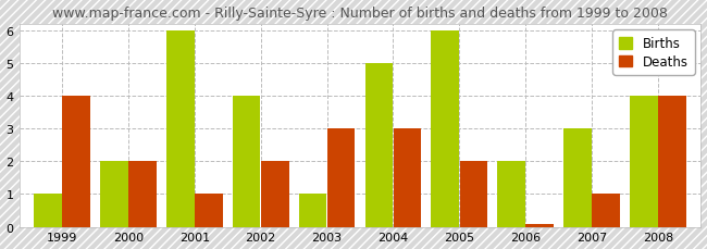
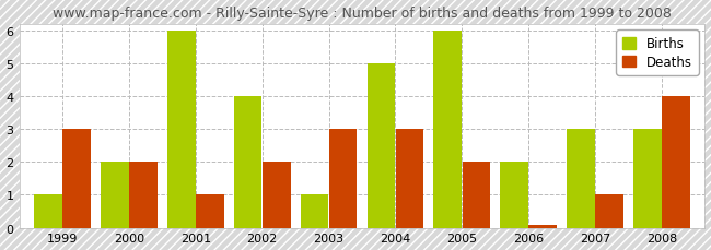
Deaths/1999: 4.00 -> 3.00
Births/2008: 4 -> 3
